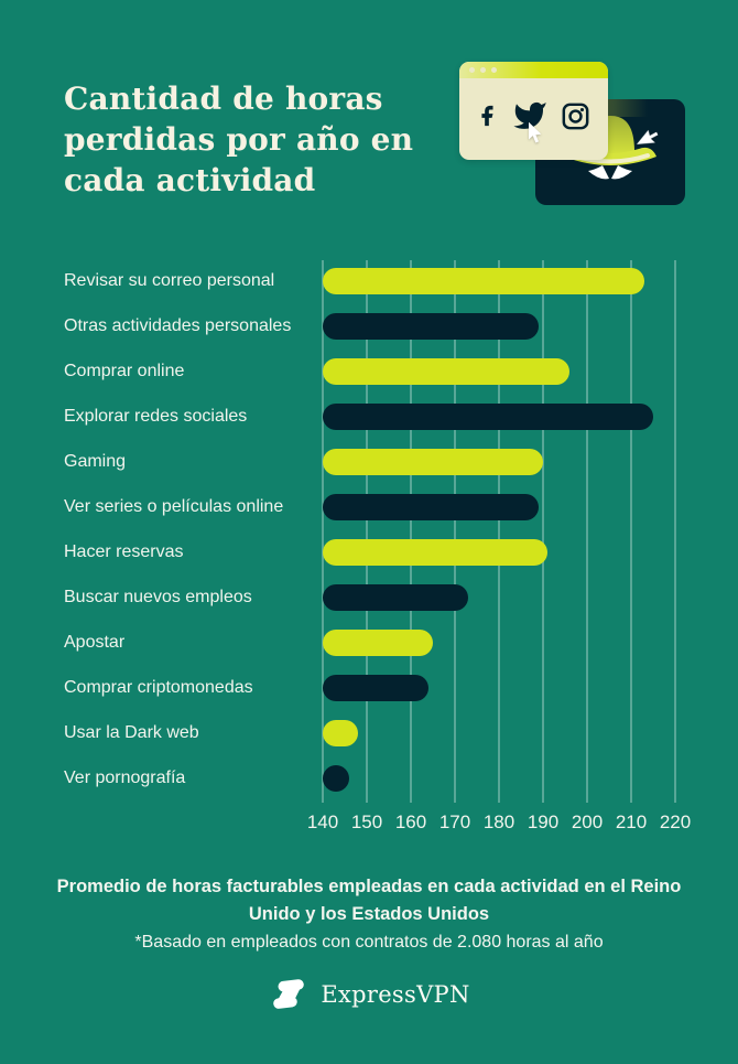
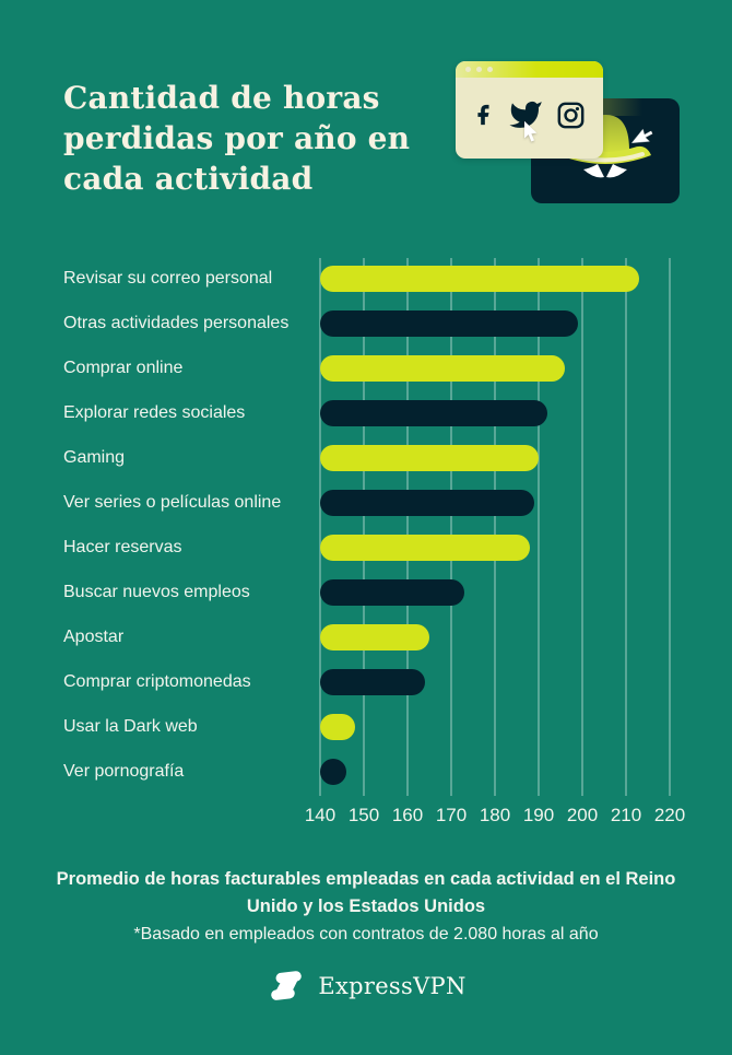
Otras actividades personales: 189 -> 199
Explorar redes sociales: 215 -> 192
Hacer reservas: 191 -> 188
